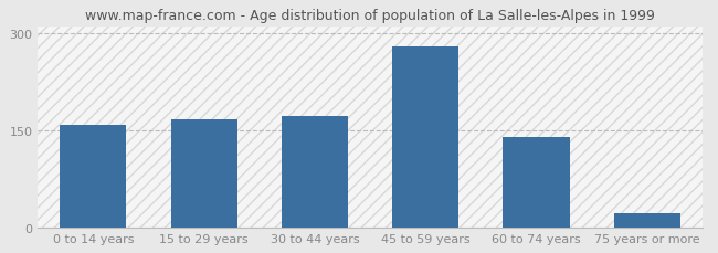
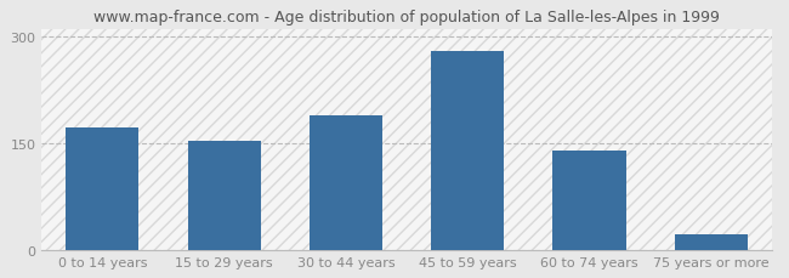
0 to 14 years: 158 -> 172
15 to 29 years: 167 -> 154
30 to 44 years: 173 -> 190
